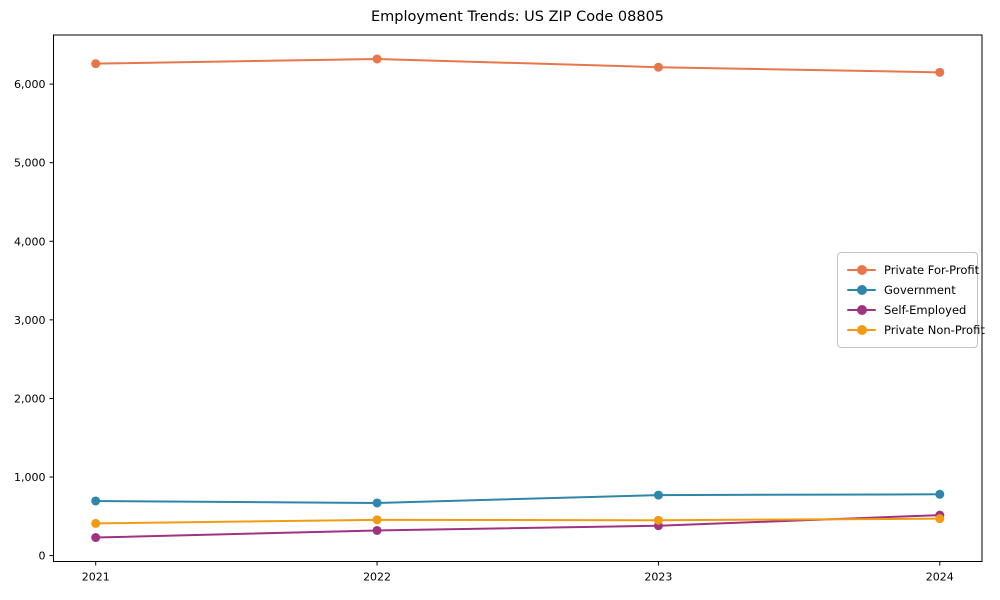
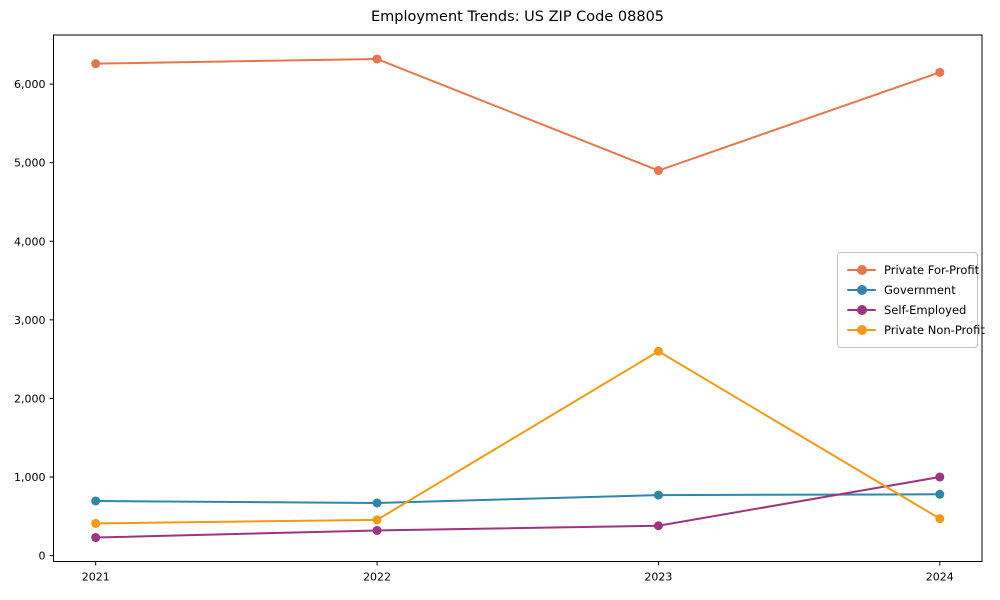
Private For-Profit/2023: 6200 -> 4900
Private Non-Profit/2023: 400 -> 2600
Self-Employed/2024: 500 -> 1000
